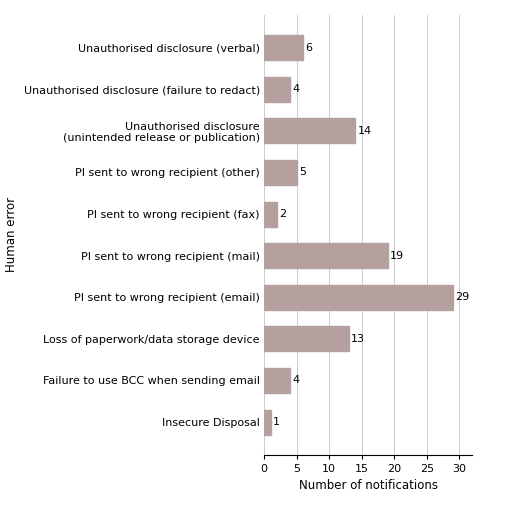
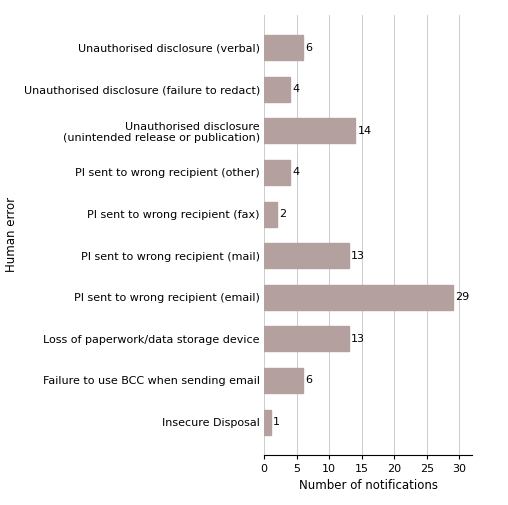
PI sent to wrong recipient (other): 5 -> 4
PI sent to wrong recipient (mail): 19 -> 13
Failure to use BCC when sending email: 4 -> 6
